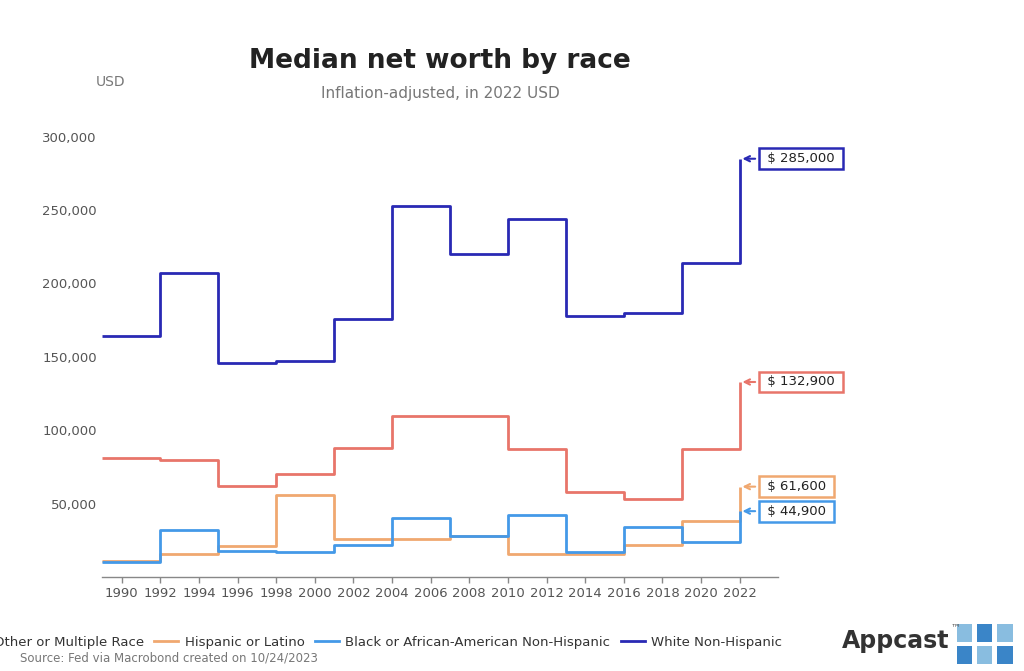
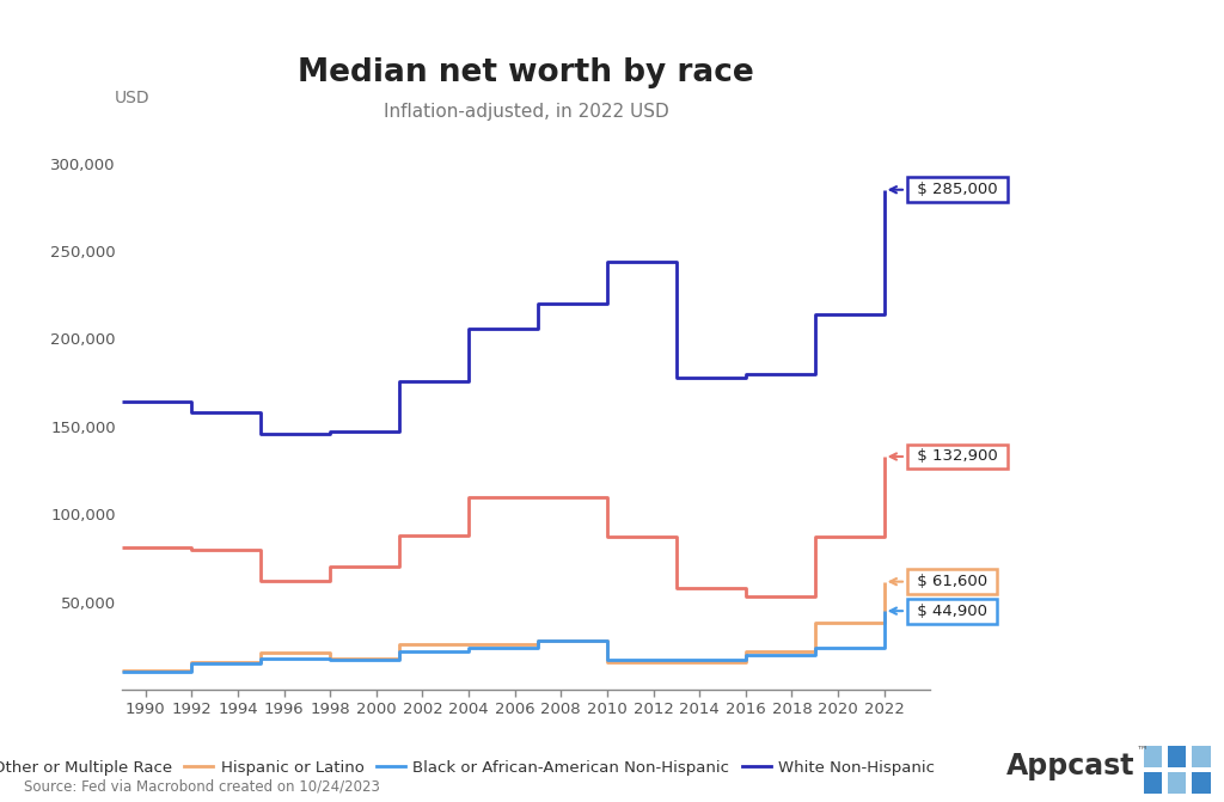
White Non-Hispanic/1992: 207,000 -> 158,000
Black or African-American Non-Hispanic/1992: 32,000 -> 15,000
Hispanic or Latino/1998: 56,000 -> 18,000
White Non-Hispanic/2004: 253,000 -> 206,000
Black or African-American Non-Hispanic/2004: 40,000 -> 24,000
Black or African-American Non-Hispanic/2010: 42,000 -> 17,000
Black or African-American Non-Hispanic/2016: 34,000 -> 20,000
